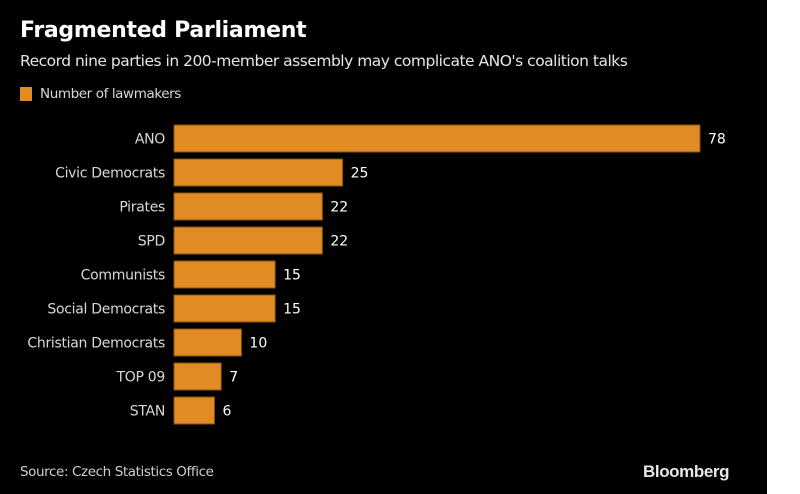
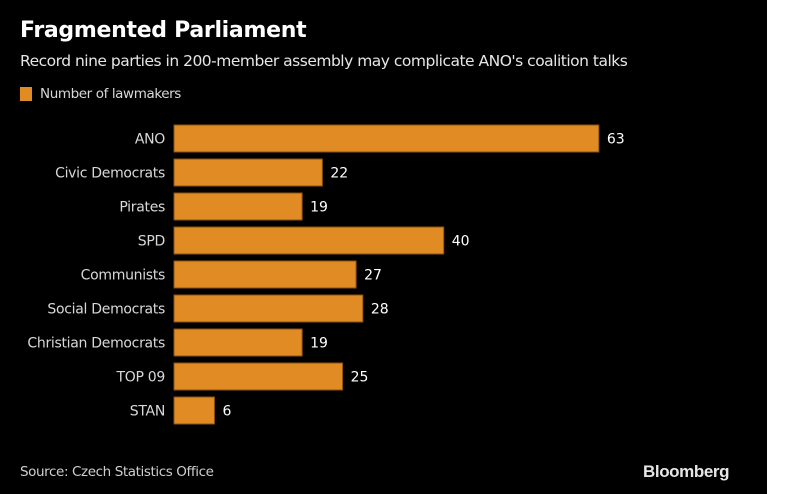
ANO: 78 -> 63
Civic Democrats: 25 -> 22
Pirates: 22 -> 19
SPD: 22 -> 40
Communists: 15 -> 27
Social Democrats: 15 -> 28
Christian Democrats: 10 -> 19
TOP 09: 7 -> 25
